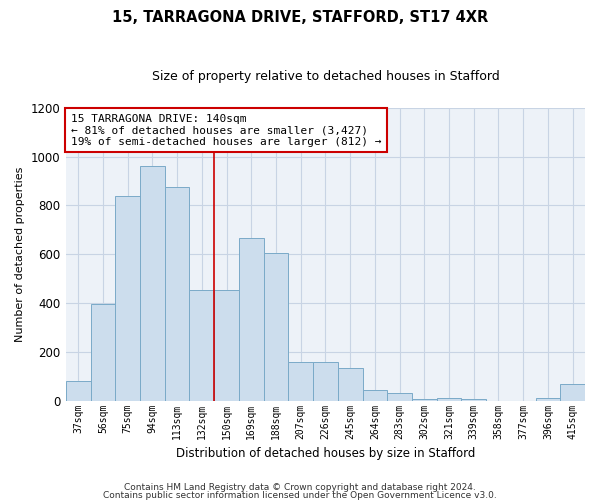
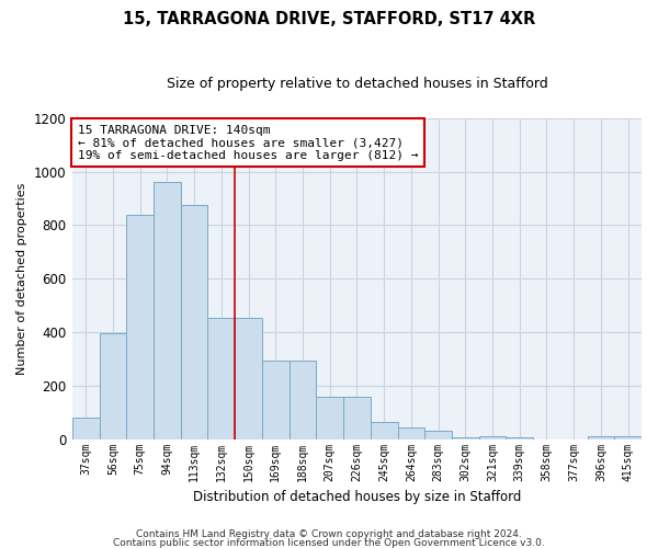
169sqm: 665 -> 295
188sqm: 605 -> 295
245sqm: 135 -> 65
415sqm: 70 -> 10
